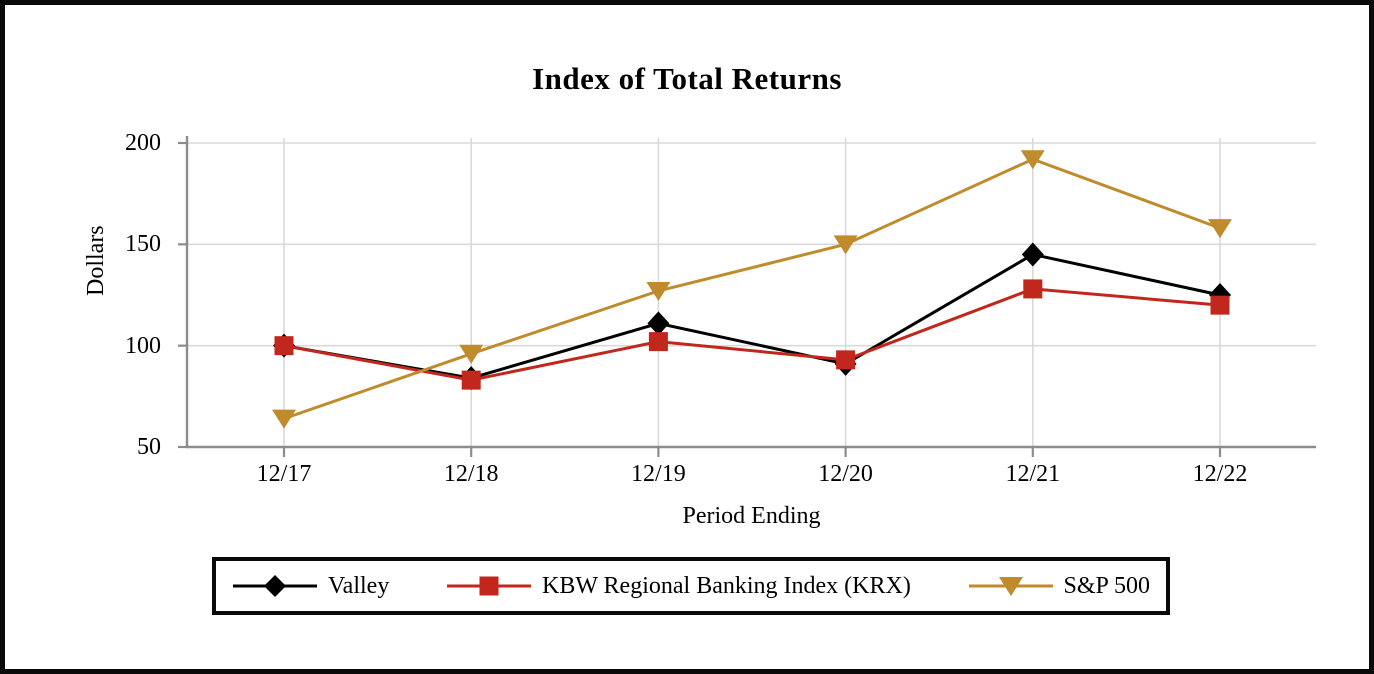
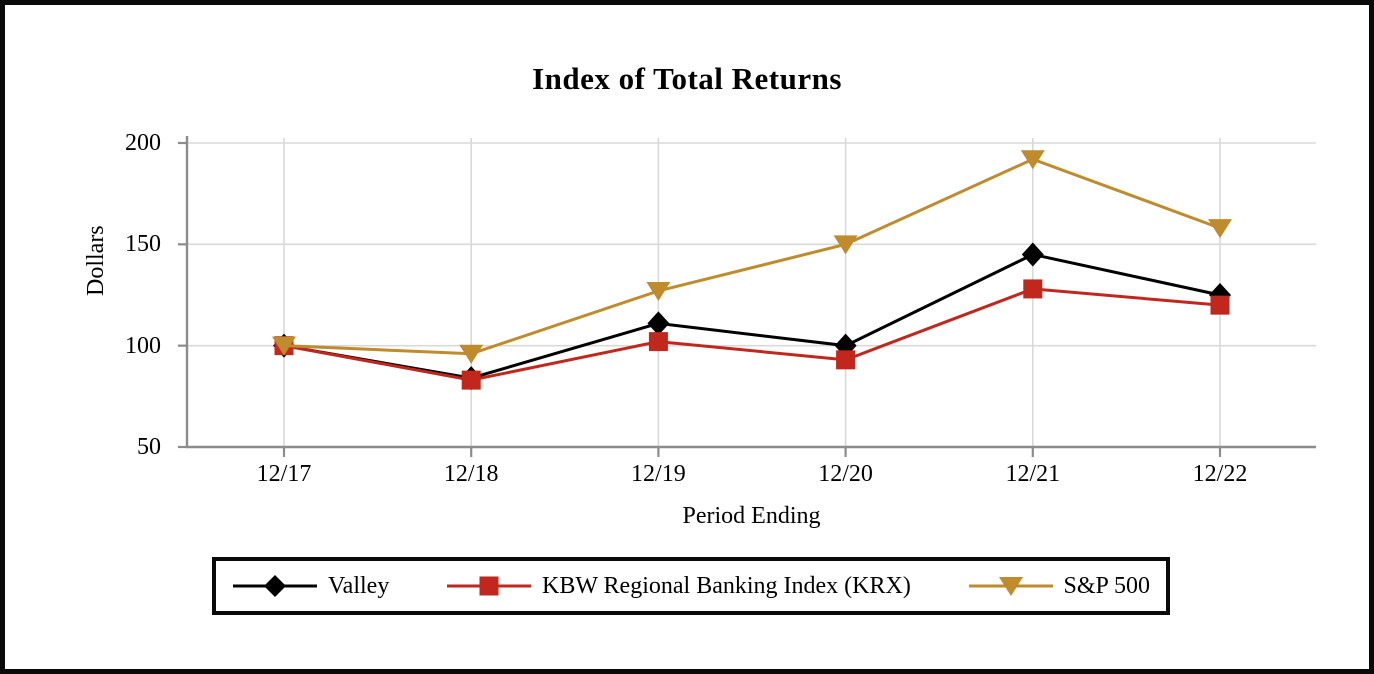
S&P 500/12/17: 64 -> 100
Valley/12/20: 91 -> 100
